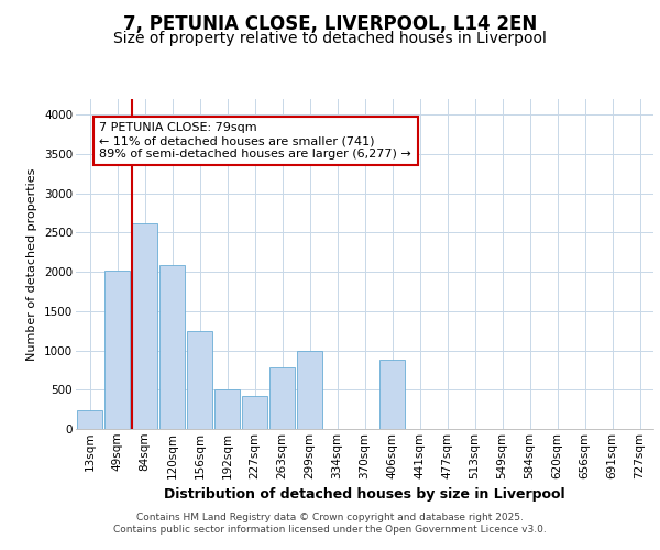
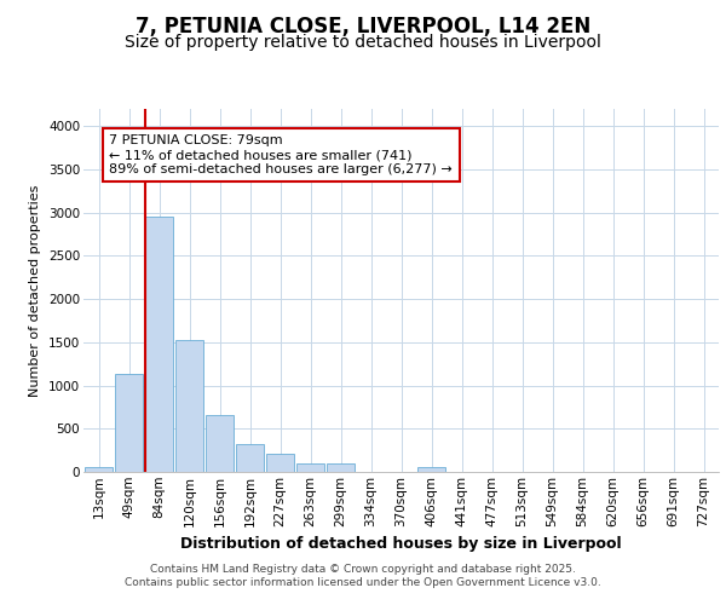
13sqm: 240 -> 60
49sqm: 2020 -> 1130
84sqm: 2620 -> 2960
120sqm: 2080 -> 1530
156sqm: 1240 -> 660
192sqm: 500 -> 320
227sqm: 420 -> 210
263sqm: 780 -> 100
299sqm: 1000 -> 100
406sqm: 880 -> 60
